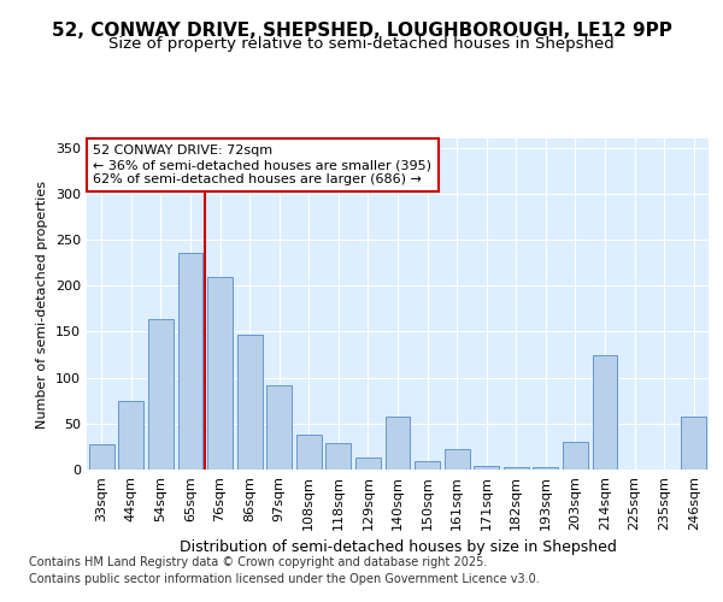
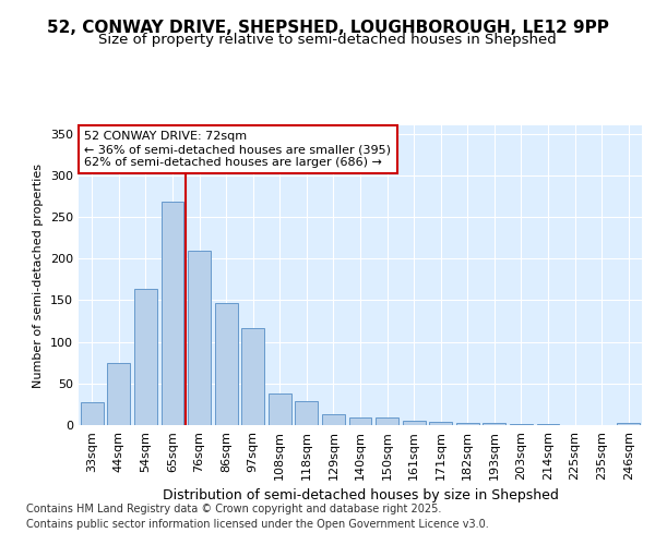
65sqm: 236 -> 268
97sqm: 92 -> 117
140sqm: 58 -> 9
161sqm: 22 -> 5
203sqm: 30 -> 1
214sqm: 124 -> 1
246sqm: 58 -> 2
